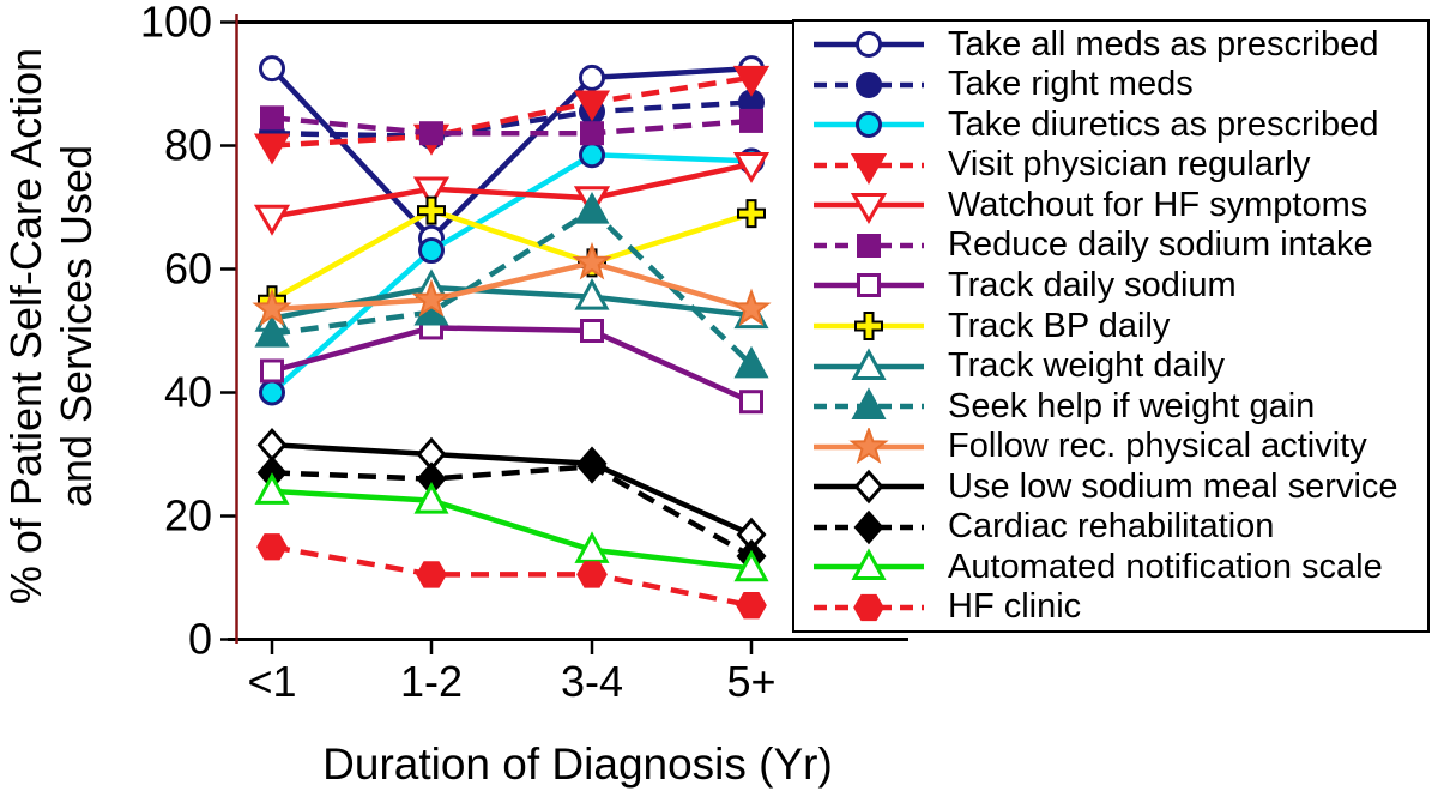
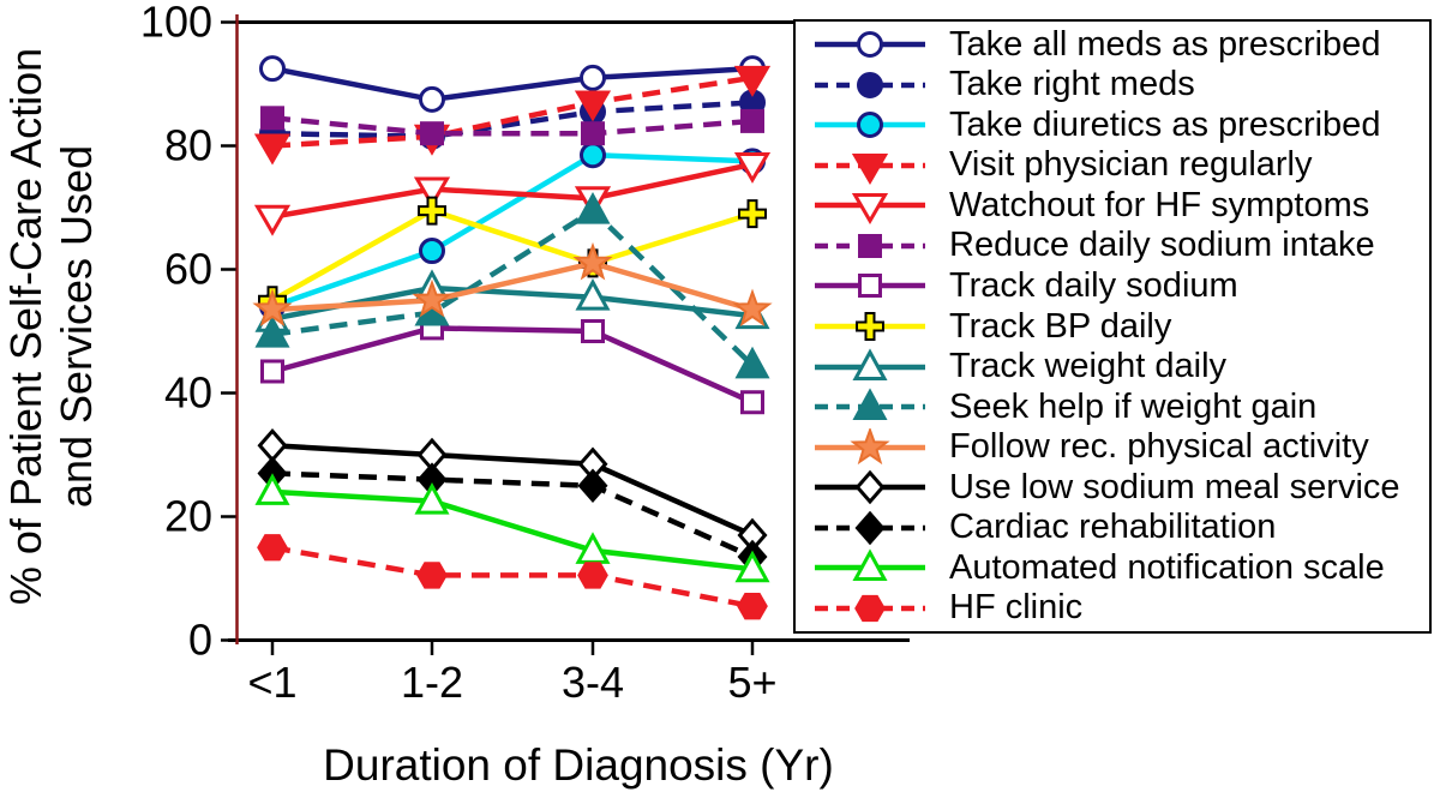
Take diuretics as prescribed/<1: 40 -> 54
Take all meds as prescribed/1-2: 65 -> 88
Cardiac rehabilitation/3-4: 28 -> 25
